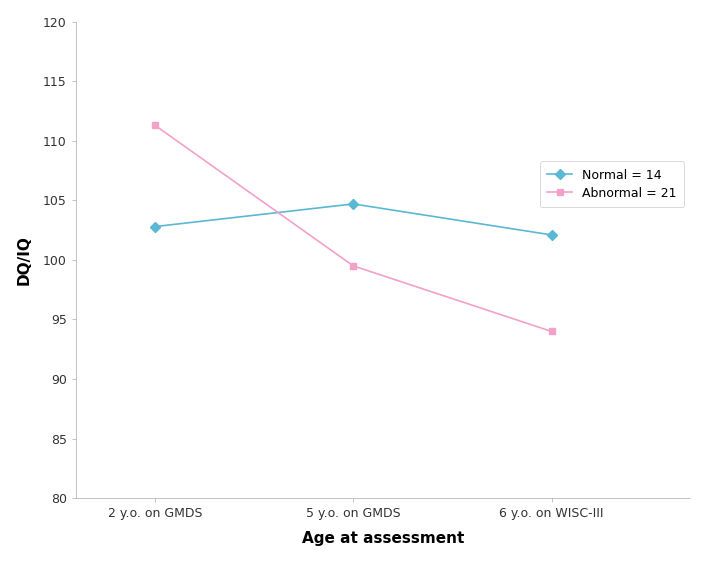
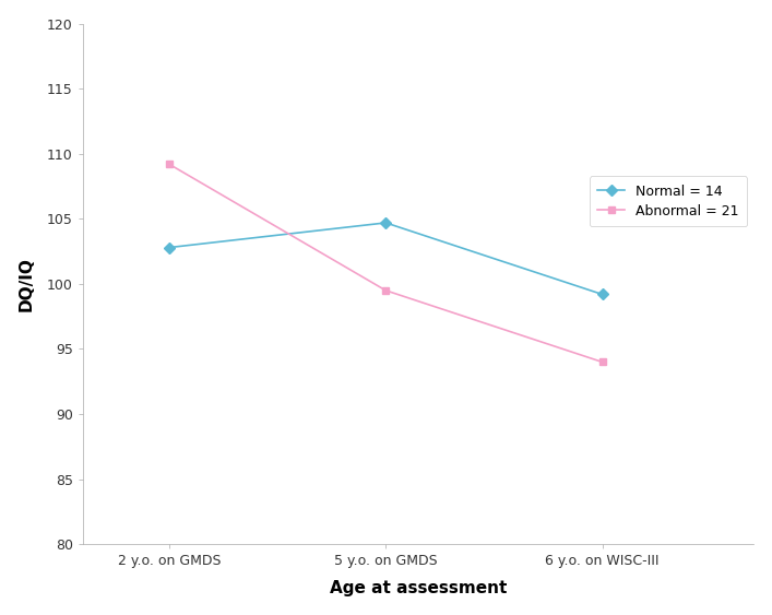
Abnormal = 21/2 y.o. on GMDS: 111.3 -> 109.2
Normal = 14/6 y.o. on WISC-III: 102.1 -> 99.2
